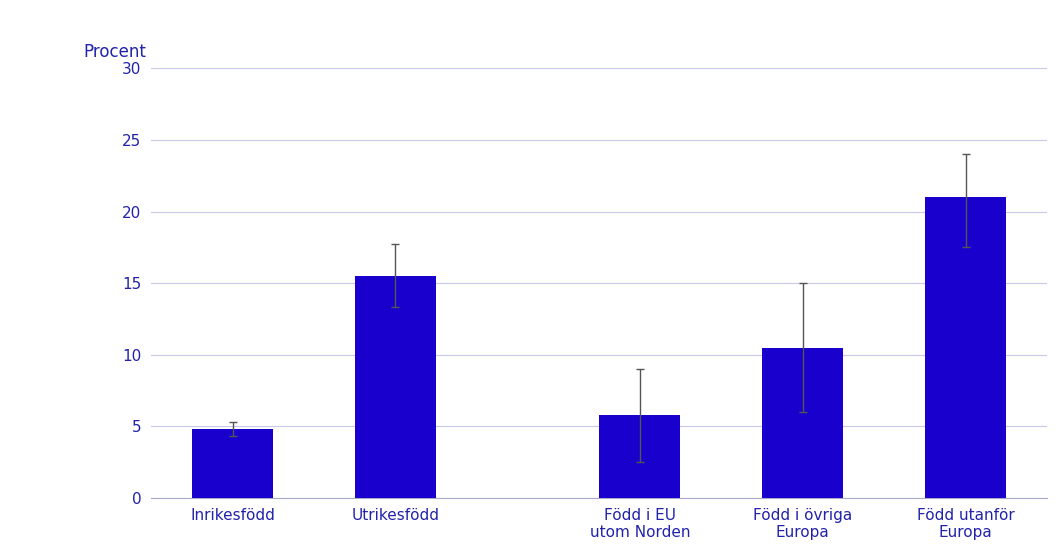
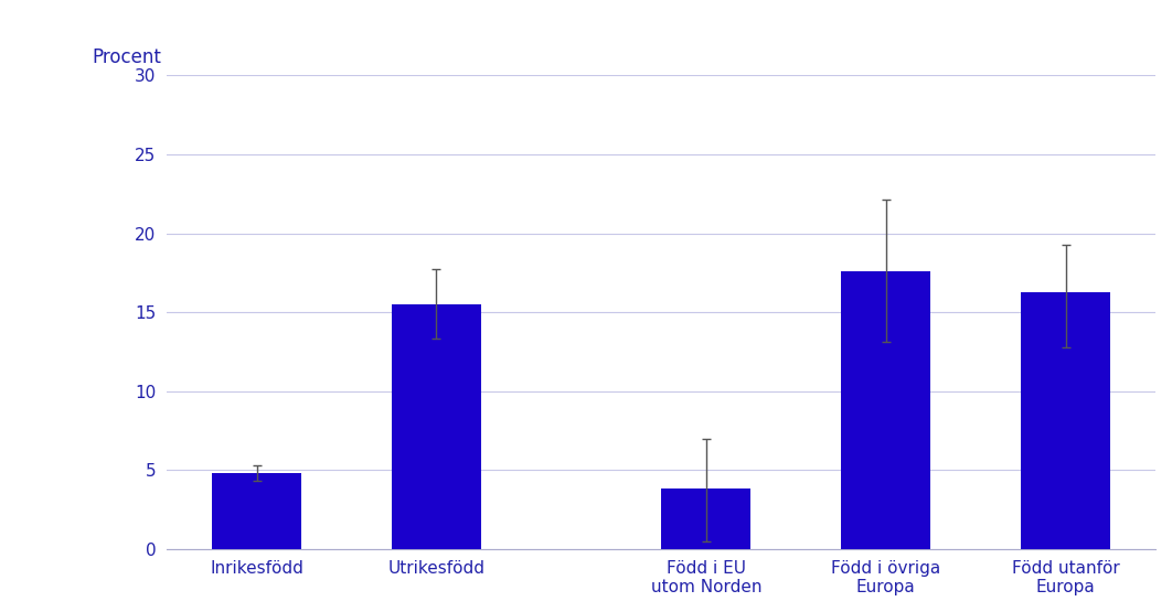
Född i EU utom Norden: 5.8 -> 3.8
Född i övriga Europa: 10.5 -> 17.6
Född utanför Europa: 21.0 -> 16.3
